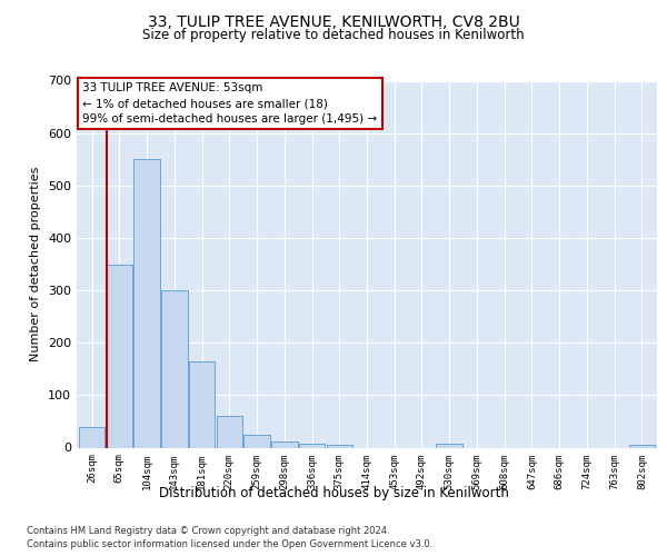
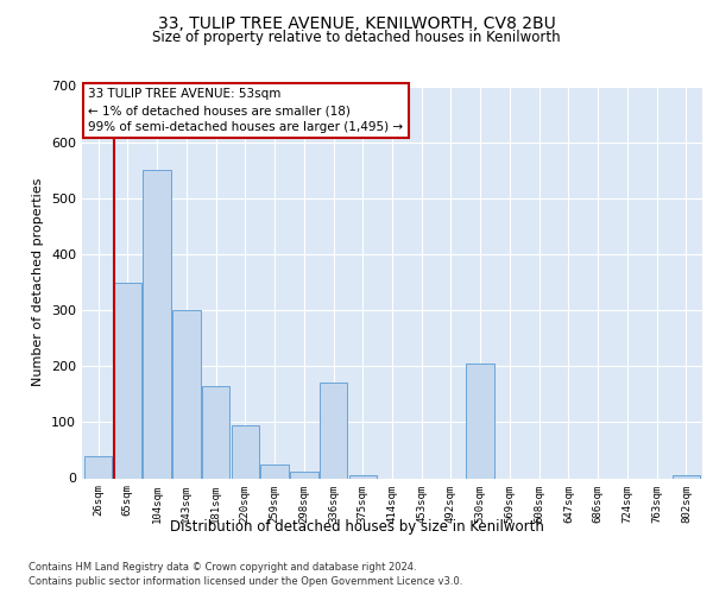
220sqm: 60 -> 95
336sqm: 8 -> 170
530sqm: 8 -> 205
